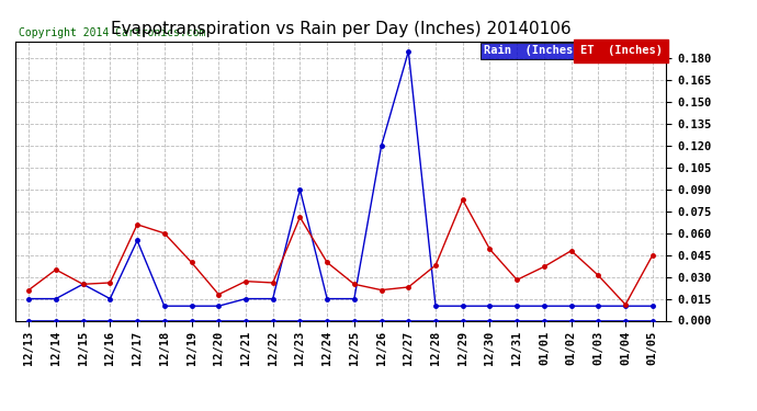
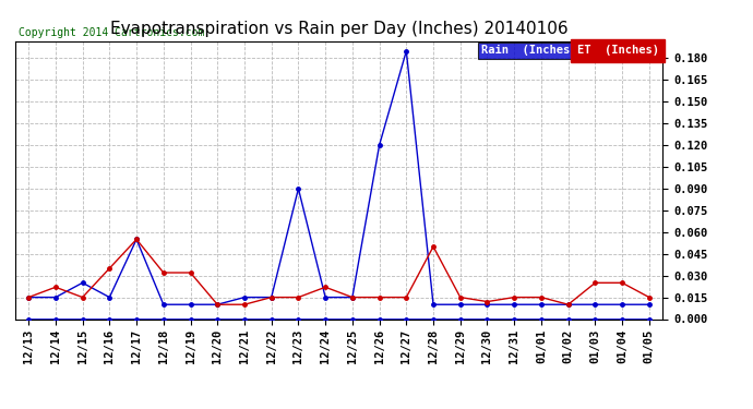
ET (Inches)/12/13: 0.021 -> 0.015
ET (Inches)/12/14: 0.035 -> 0.022
ET (Inches)/12/15: 0.025 -> 0.015
ET (Inches)/12/16: 0.026 -> 0.035
ET (Inches)/12/17: 0.066 -> 0.055
ET (Inches)/12/18: 0.060 -> 0.032
ET (Inches)/12/19: 0.040 -> 0.032
ET (Inches)/12/20: 0.018 -> 0.010
ET (Inches)/12/21: 0.027 -> 0.010
ET (Inches)/12/22: 0.026 -> 0.015
ET (Inches)/12/23: 0.071 -> 0.015
ET (Inches)/12/24: 0.040 -> 0.022
ET (Inches)/12/25: 0.025 -> 0.015
ET (Inches)/12/26: 0.021 -> 0.015
ET (Inches)/12/27: 0.023 -> 0.015
ET (Inches)/12/28: 0.038 -> 0.050
ET (Inches)/12/29: 0.083 -> 0.015
ET (Inches)/12/30: 0.049 -> 0.012
ET (Inches)/12/31: 0.028 -> 0.015
ET (Inches)/01/01: 0.037 -> 0.015
ET (Inches)/01/02: 0.048 -> 0.010
ET (Inches)/01/03: 0.031 -> 0.025
ET (Inches)/01/04: 0.011 -> 0.025
ET (Inches)/01/05: 0.045 -> 0.015
